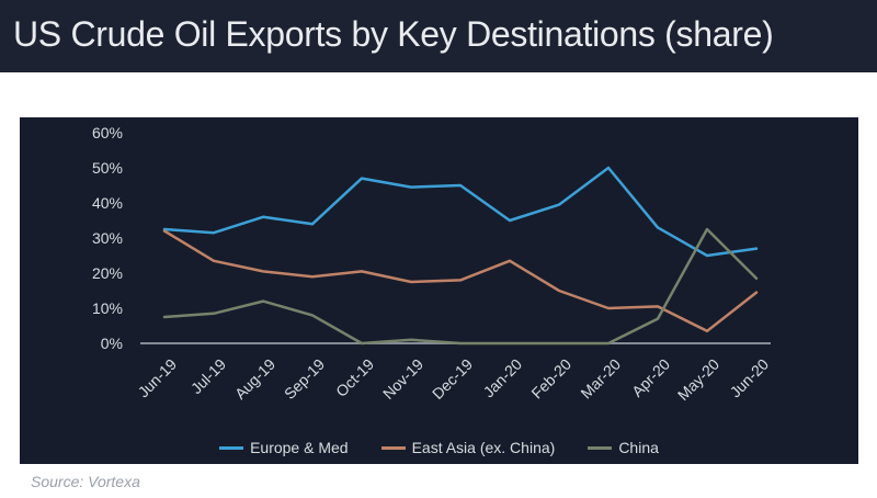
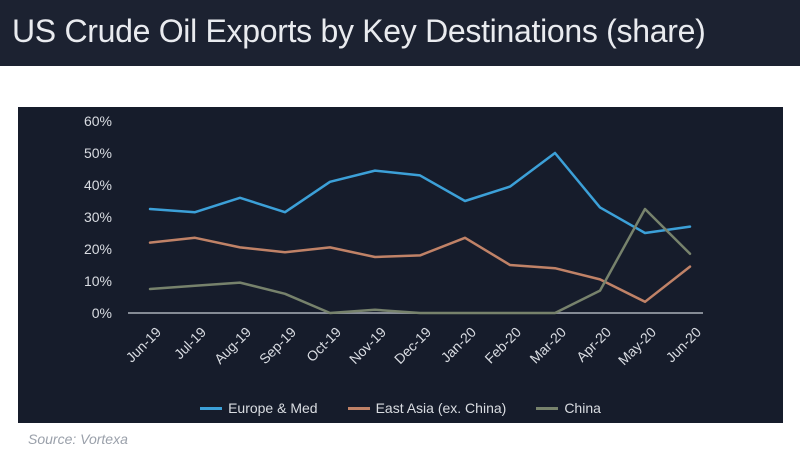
East Asia (ex. China)/Jun-19: 32% -> 22%
China/Aug-19: 12% -> 10%
Europe & Med/Sep-19: 34% -> 32%
China/Sep-19: 8% -> 6%
Europe & Med/Oct-19: 47% -> 41%
Europe & Med/Dec-19: 45% -> 43%
East Asia (ex. China)/Mar-20: 10% -> 14%
